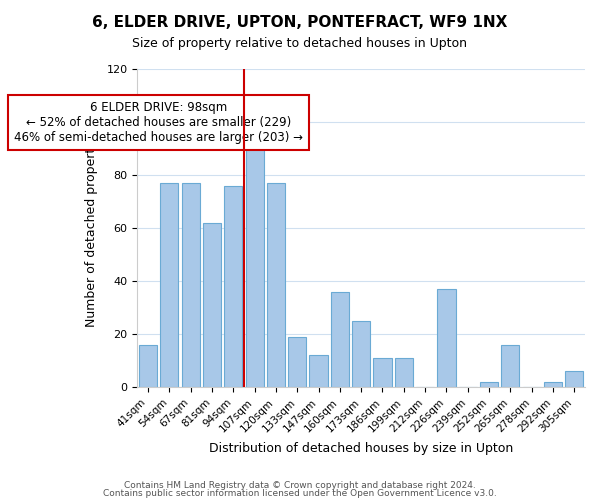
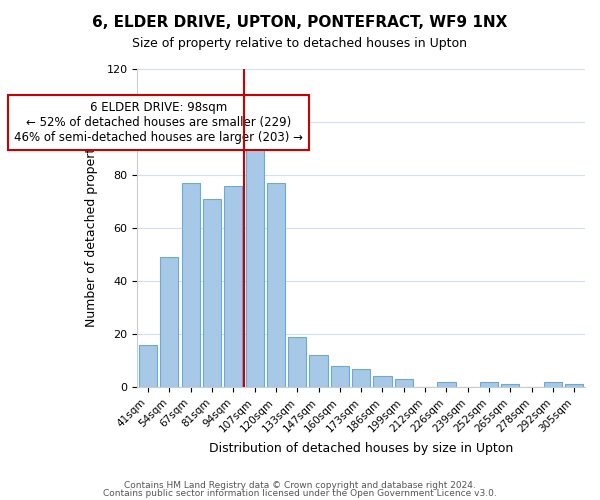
54sqm: 77 -> 49
81sqm: 62 -> 71
160sqm: 36 -> 8
173sqm: 25 -> 7
186sqm: 11 -> 4
199sqm: 11 -> 3
226sqm: 37 -> 2
265sqm: 16 -> 1
305sqm: 6 -> 1
